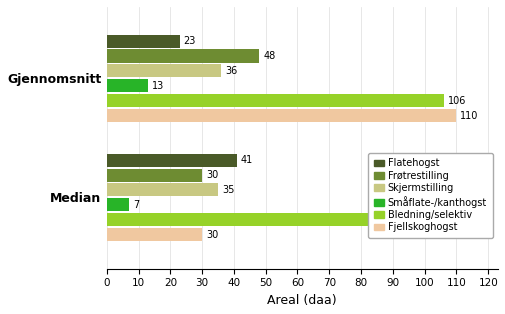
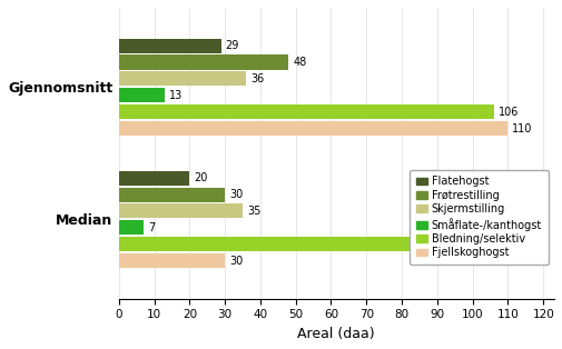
Flatehogst/Gjennomsnitt: 23 -> 29
Flatehogst/Median: 41 -> 20
